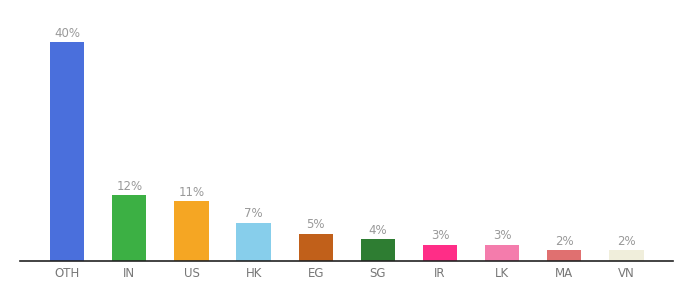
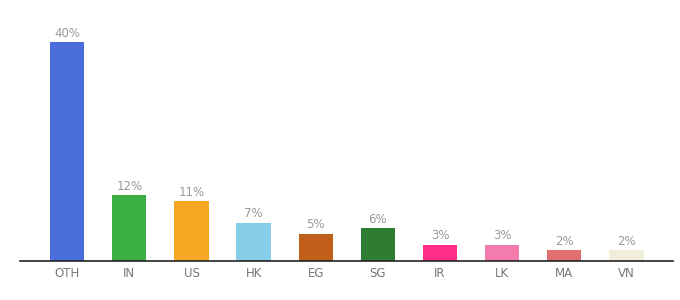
SG: 4% -> 6%
